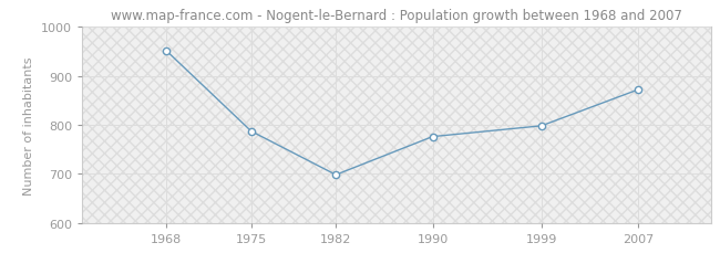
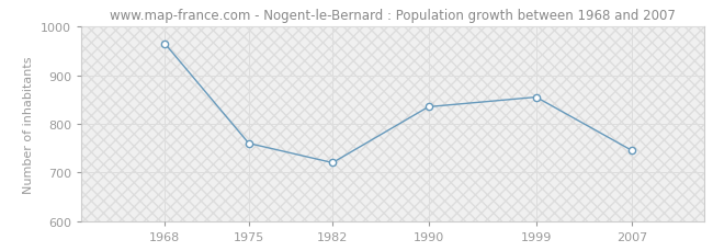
1968: 951 -> 965
1975: 787 -> 760
1982: 698 -> 720
1990: 776 -> 835
1999: 798 -> 855
2007: 872 -> 745
